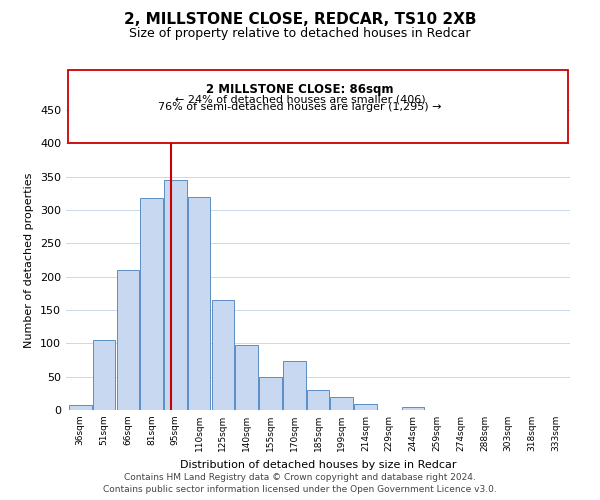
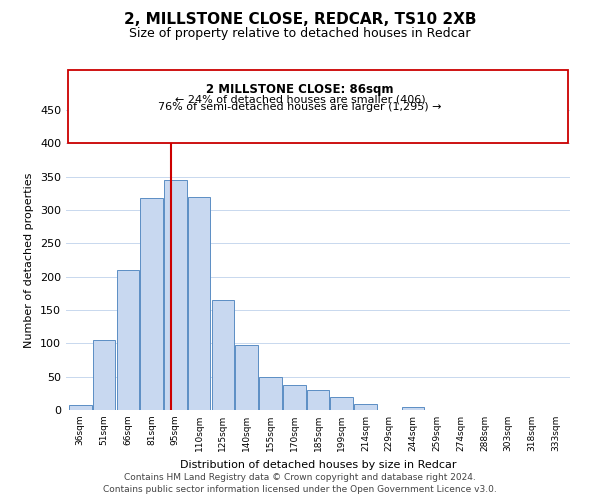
170sqm: 74 -> 37
